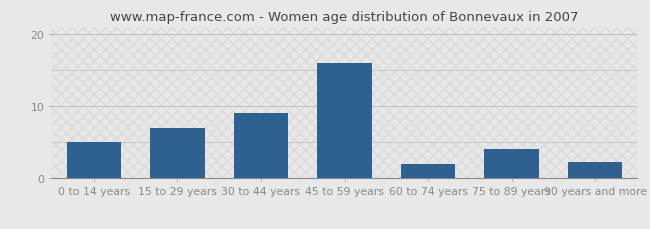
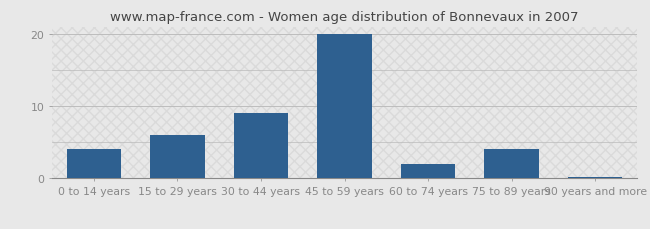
0 to 14 years: 5.0 -> 4.0
15 to 29 years: 7.0 -> 6.0
45 to 59 years: 16.0 -> 20.0
90 years and more: 2.2 -> 0.2
